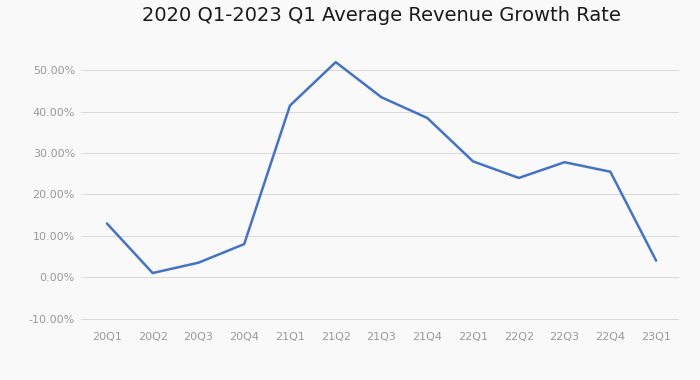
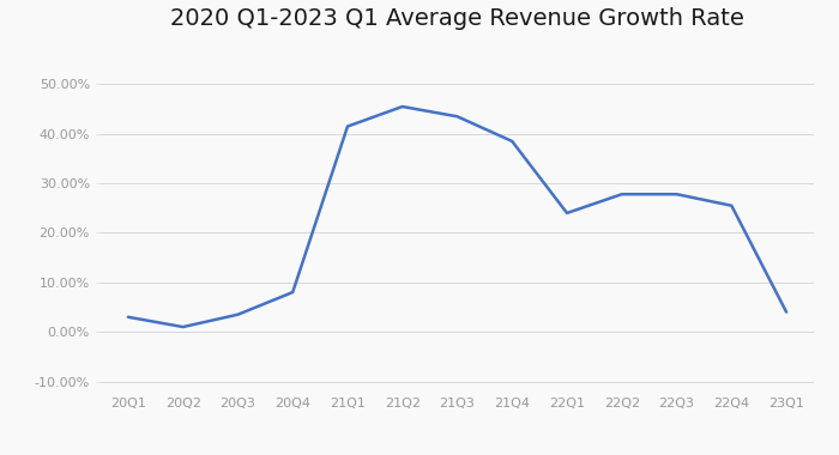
20Q1: 13.0% -> 3.0%
21Q2: 52.0% -> 45.5%
22Q1: 28.0% -> 24.0%
22Q2: 24.0% -> 27.8%
